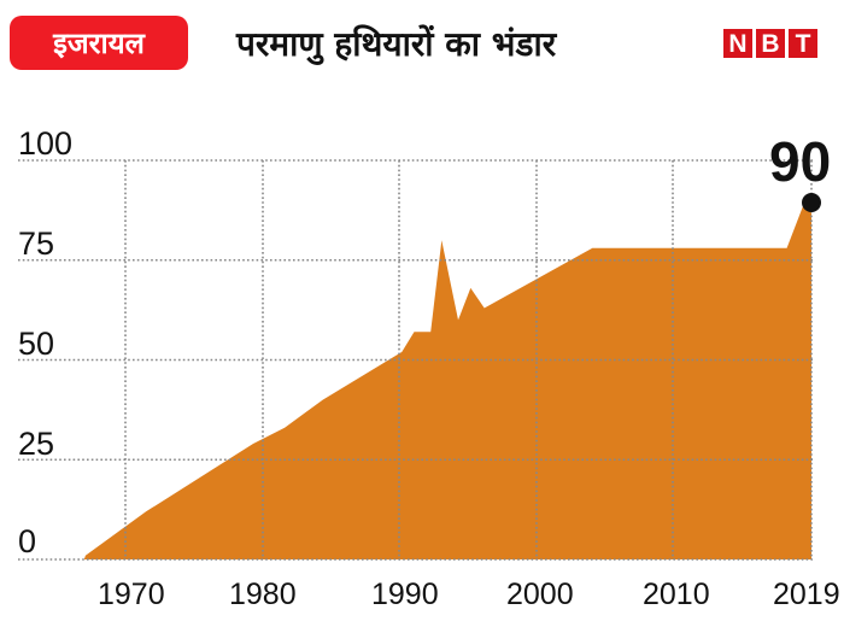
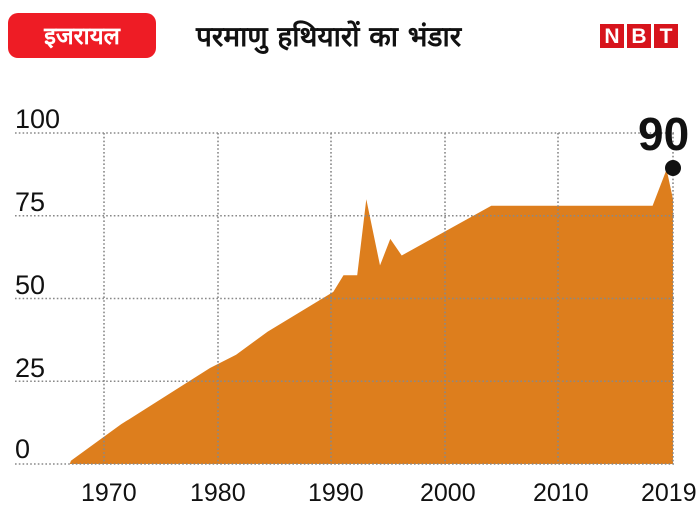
2019: 89 -> 80
